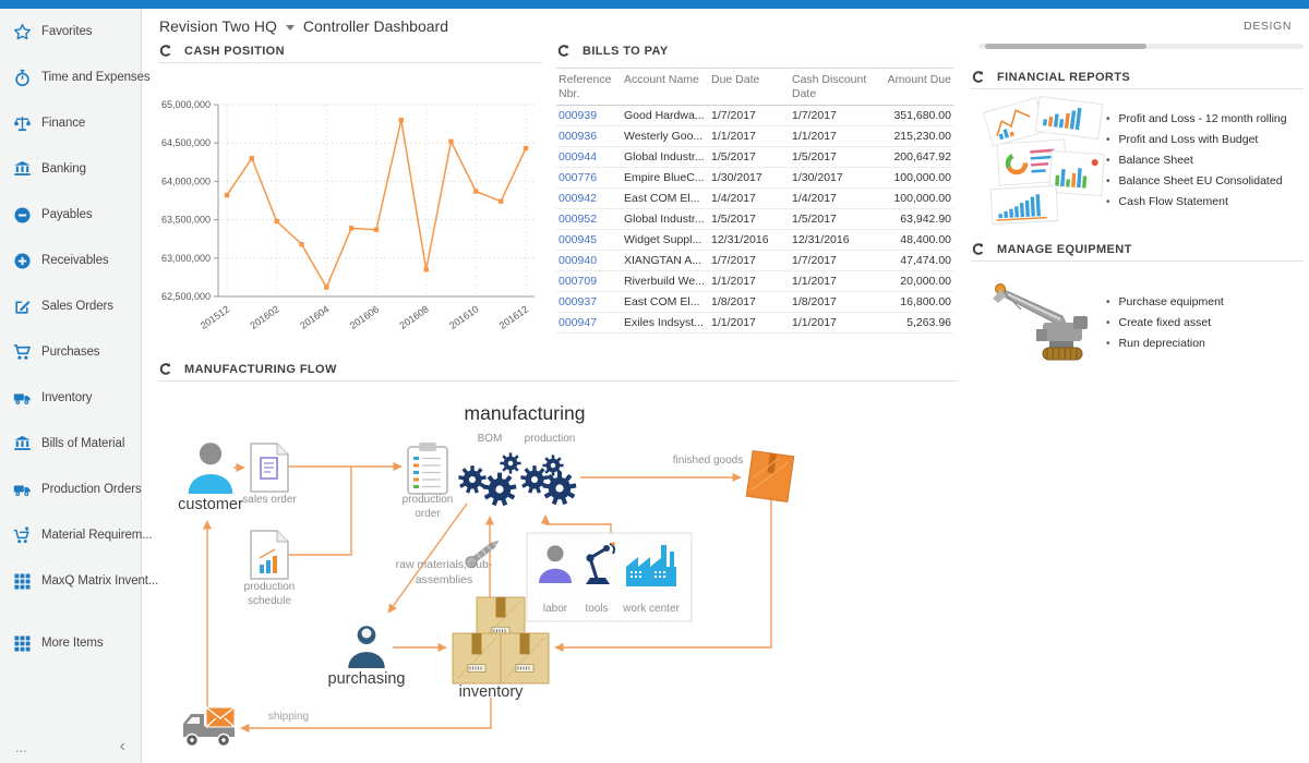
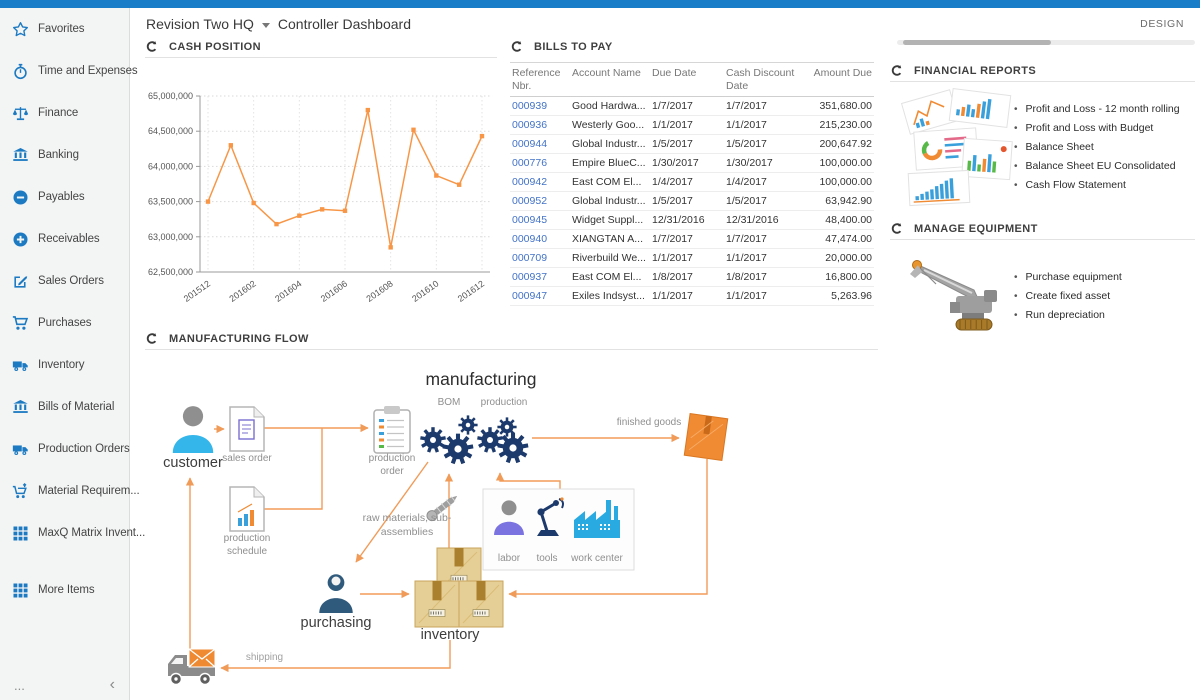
201512: 63800000 -> 63500000
201604: 62600000 -> 63300000
